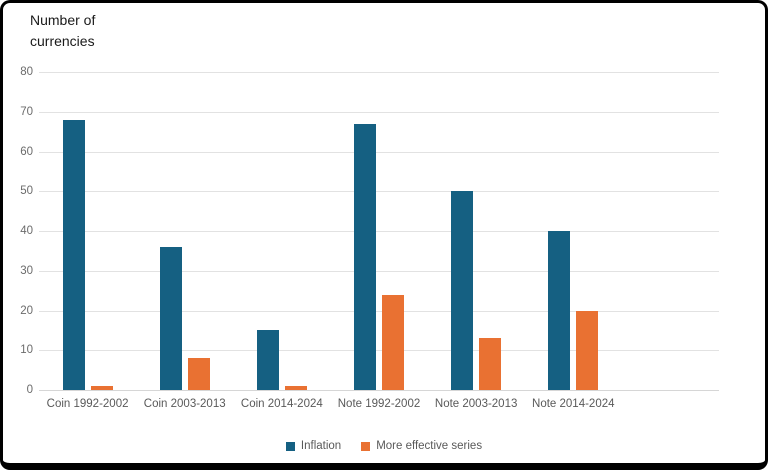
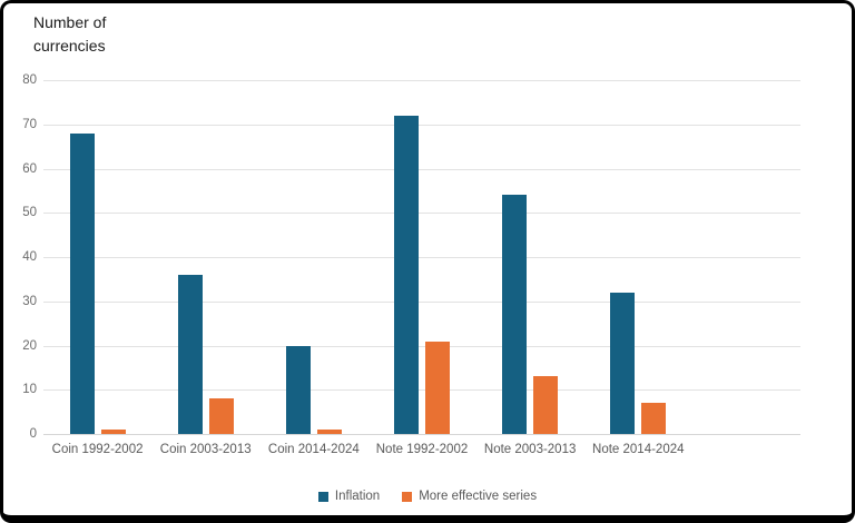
Inflation/Coin 2014-2024: 15 -> 20
Inflation/Note 1992-2002: 67 -> 72
More effective series/Note 1992-2002: 24 -> 21
Inflation/Note 2003-2013: 50 -> 54
Inflation/Note 2014-2024: 40 -> 32
More effective series/Note 2014-2024: 20 -> 7
